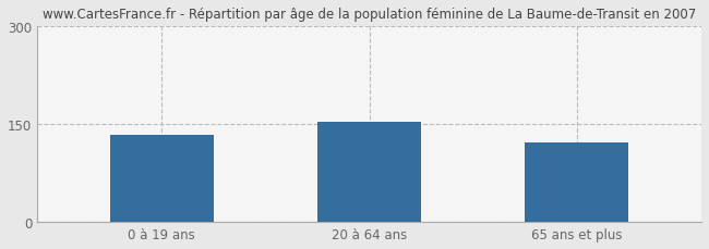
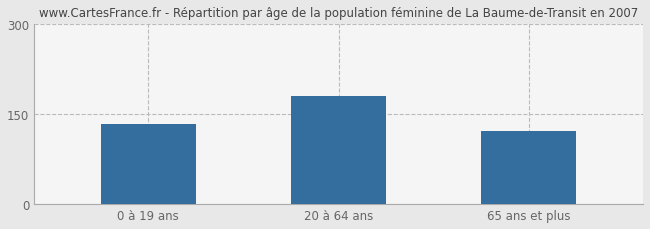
20 à 64 ans: 154 -> 180
